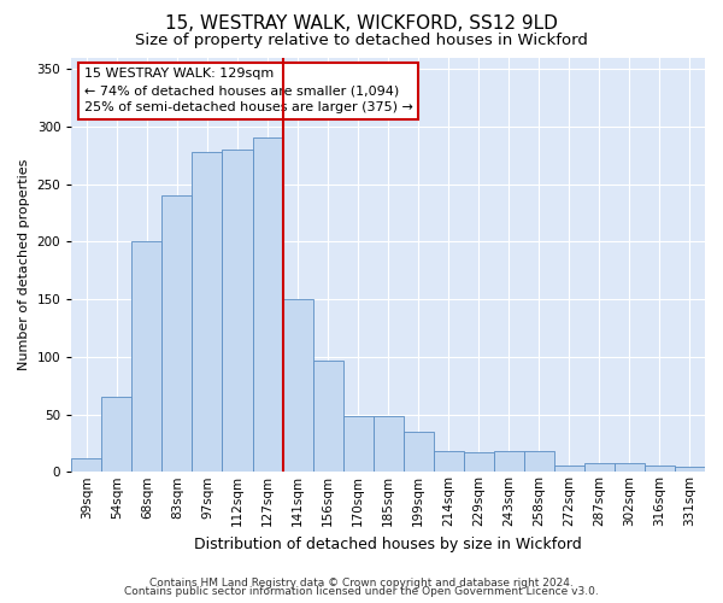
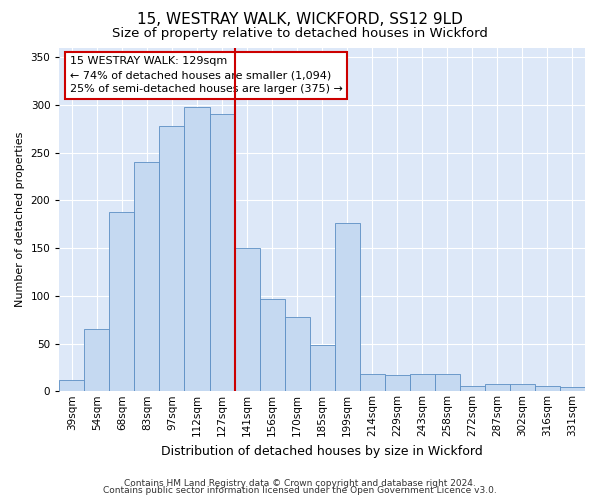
68sqm: 200 -> 188
112sqm: 280 -> 298
170sqm: 48 -> 78
199sqm: 35 -> 176
